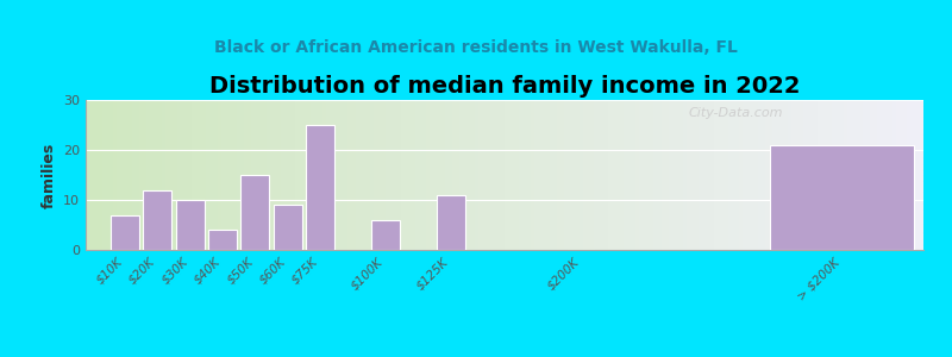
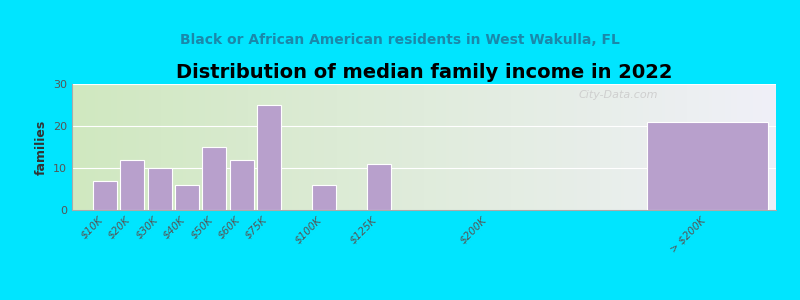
$40K: 4 -> 6
$60K: 9 -> 12
